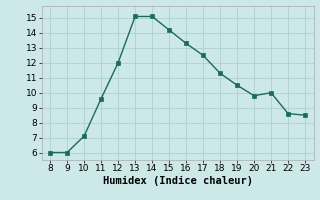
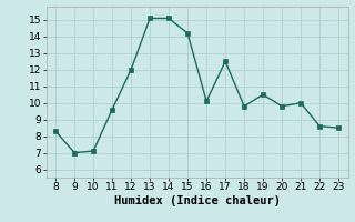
8: 6.0 -> 8.3
9: 6.0 -> 7.0
16: 13.3 -> 10.1
18: 11.3 -> 9.8
